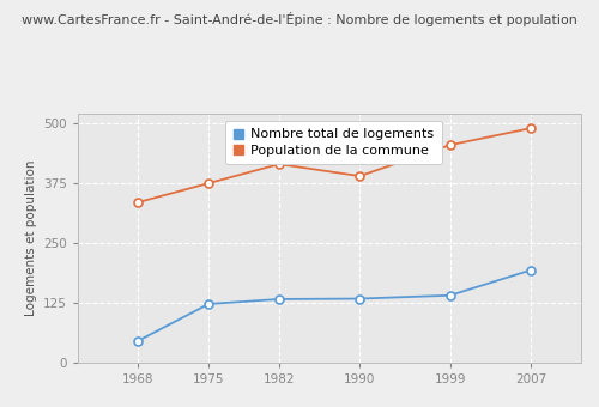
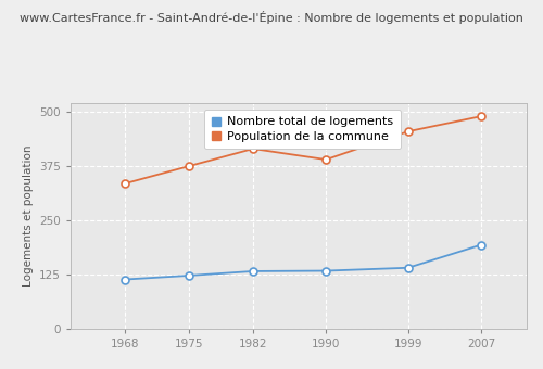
Nombre total de logements/1968: 45 -> 113
